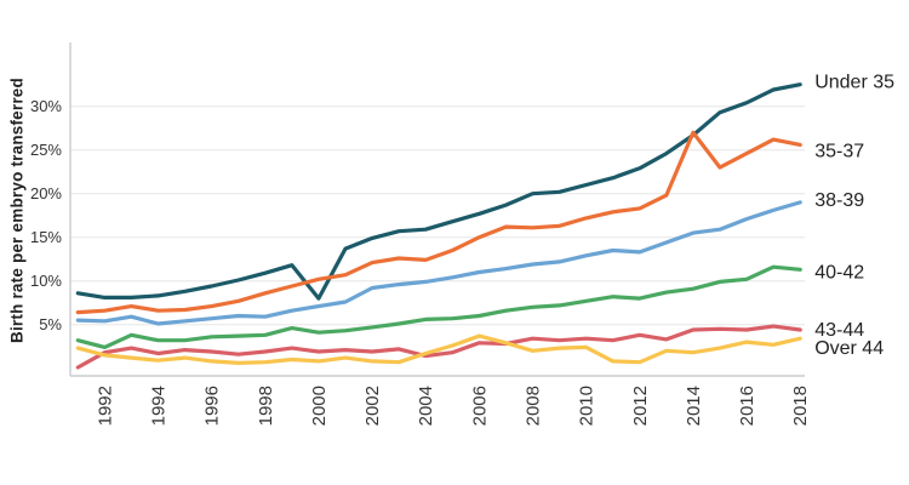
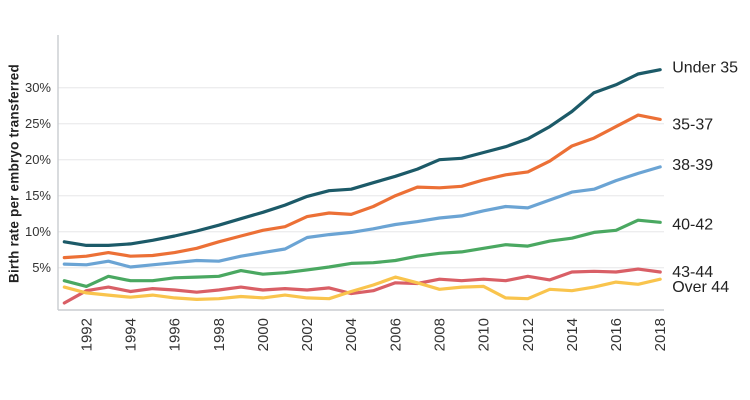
Under 35/2000: 8% -> 13%
35-37/2014: 27% -> 22%
